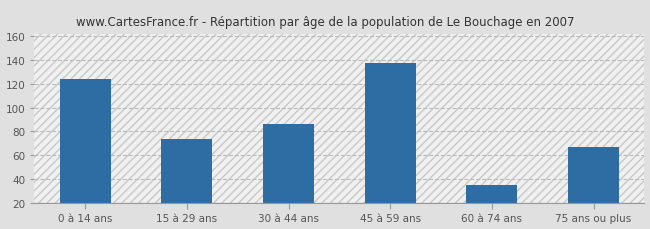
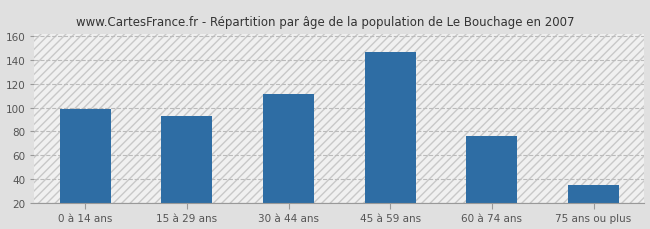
0 à 14 ans: 124 -> 99
15 à 29 ans: 74 -> 93
30 à 44 ans: 86 -> 111
45 à 59 ans: 137 -> 147
60 à 74 ans: 35 -> 76
75 ans ou plus: 67 -> 35
